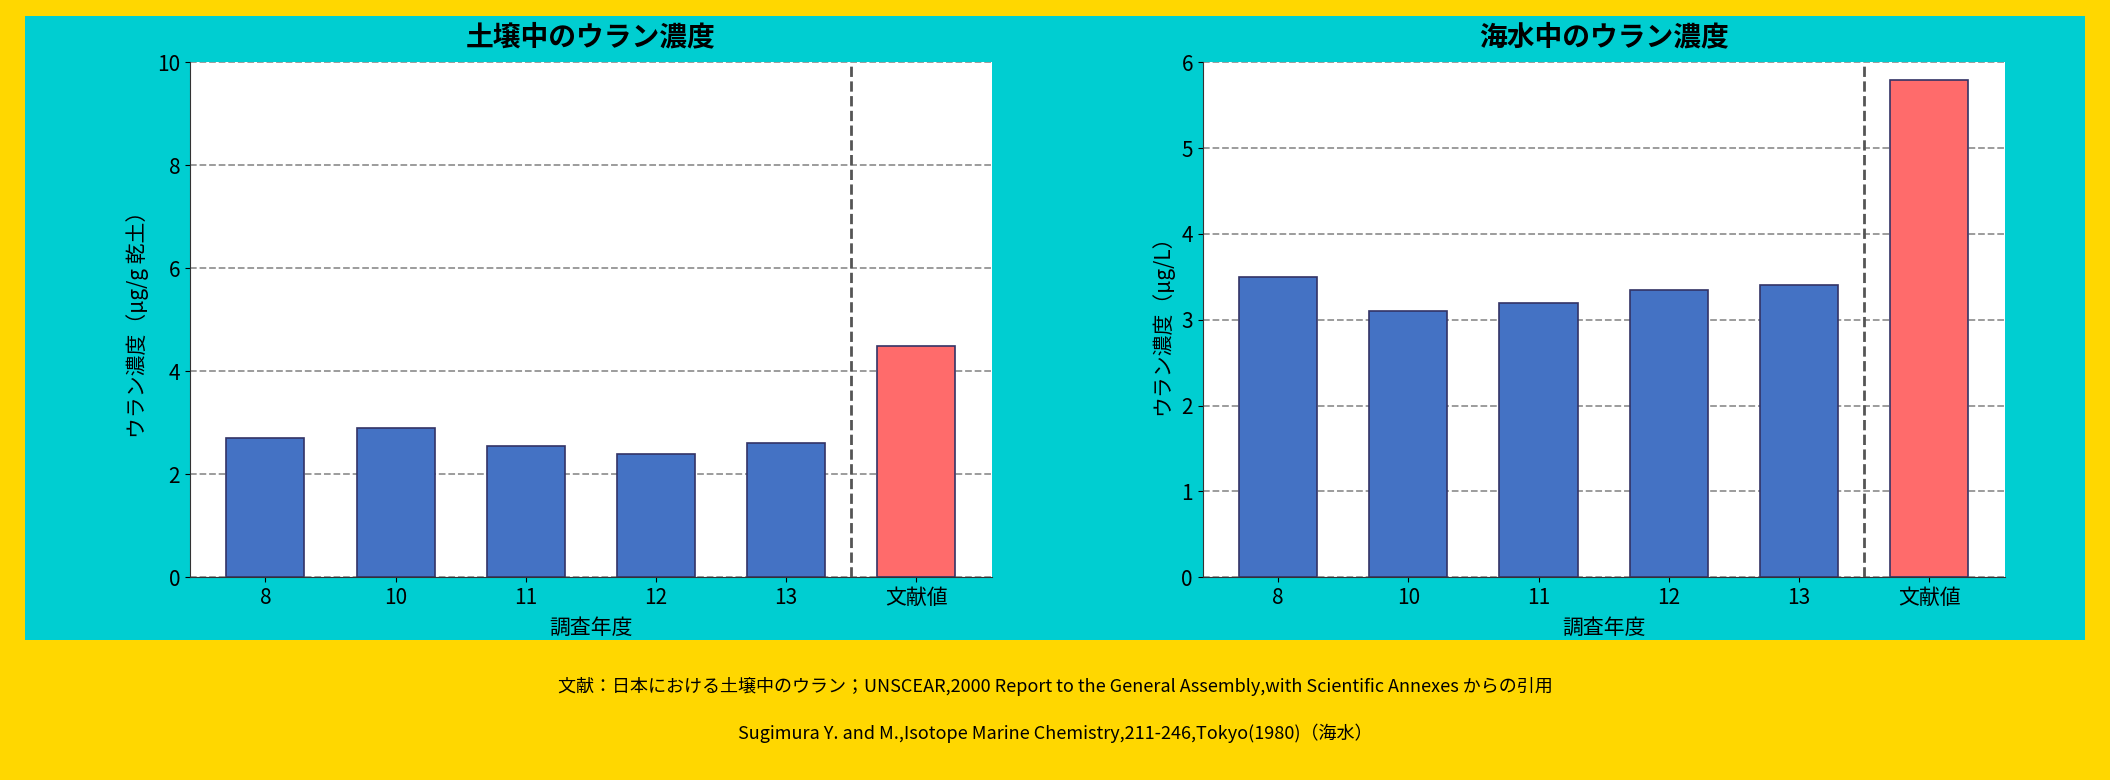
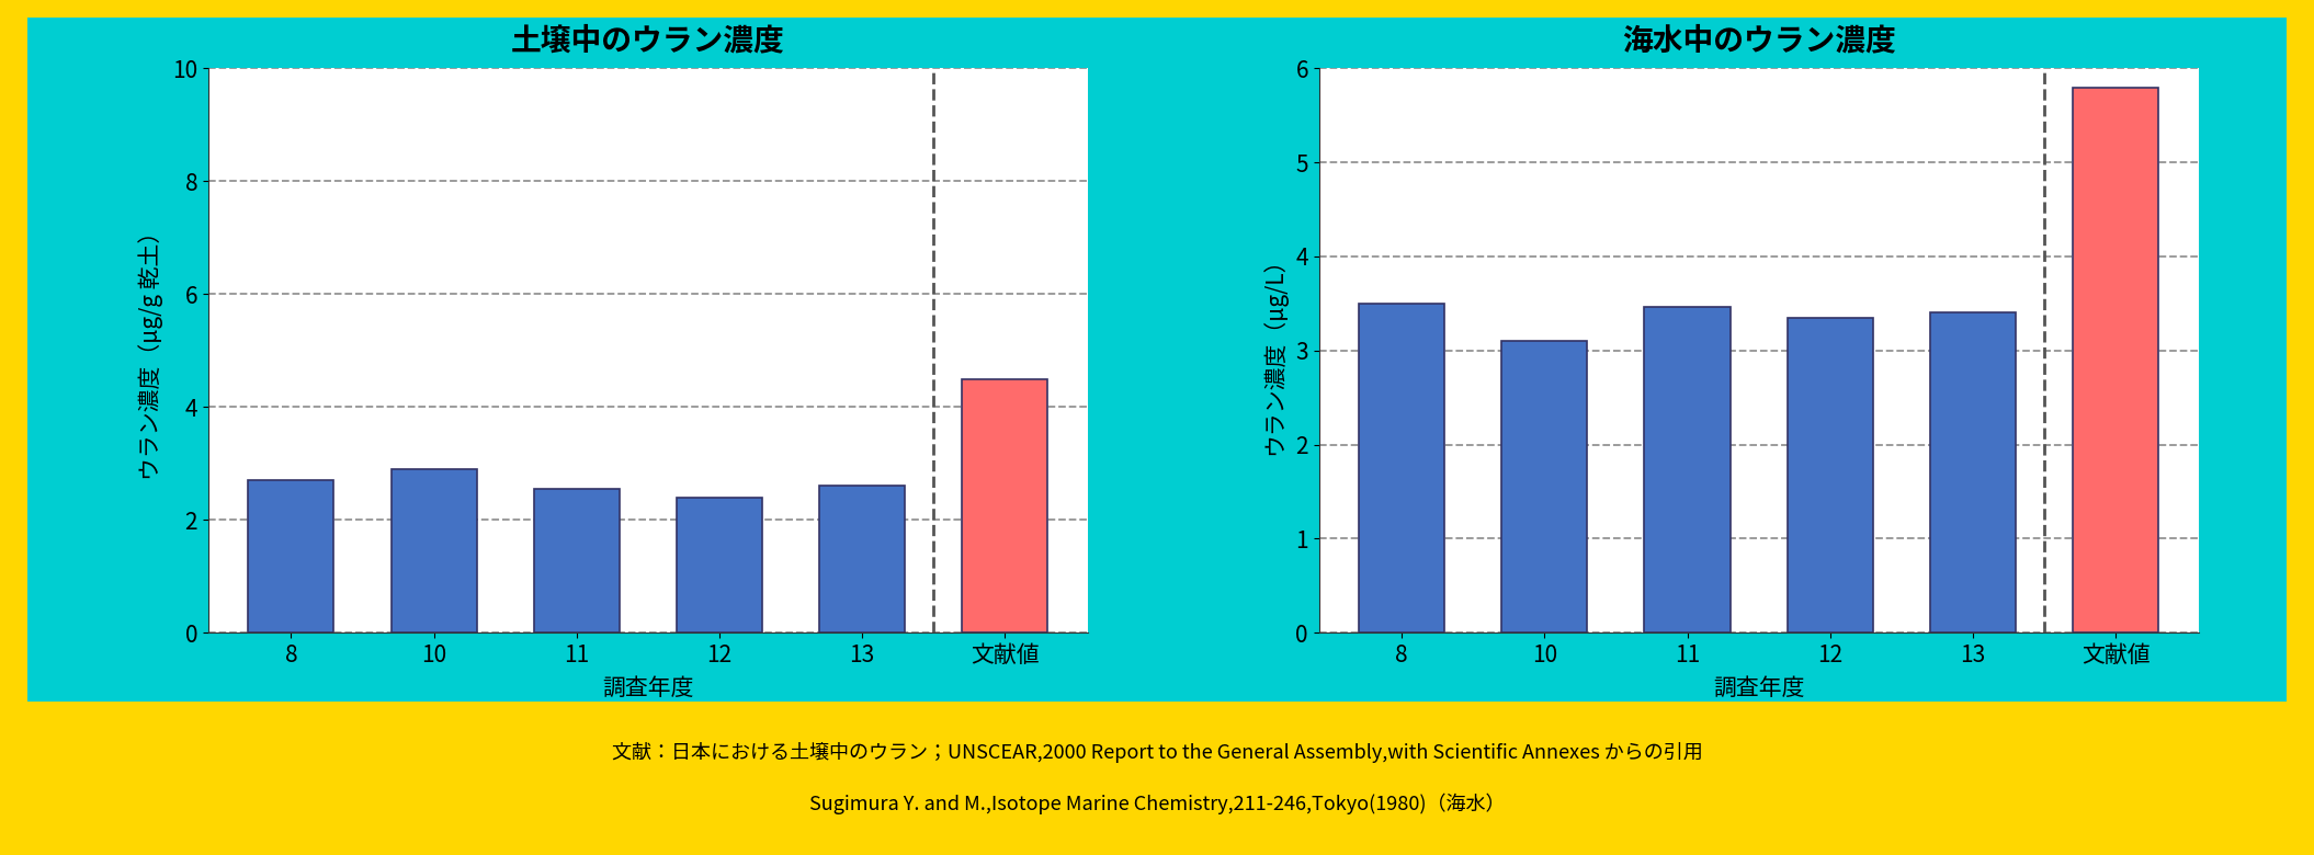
海水中のウラン濃度/11: 3.20 -> 3.46
